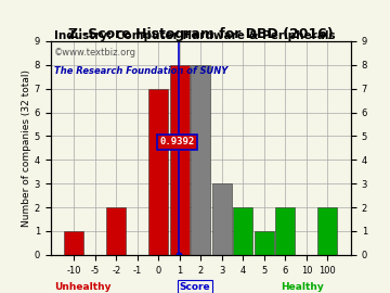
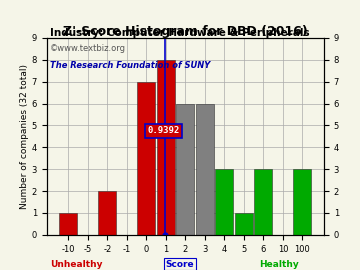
2: 8 -> 6
3: 3 -> 6
4: 2 -> 3
6: 2 -> 3
100: 2 -> 3
